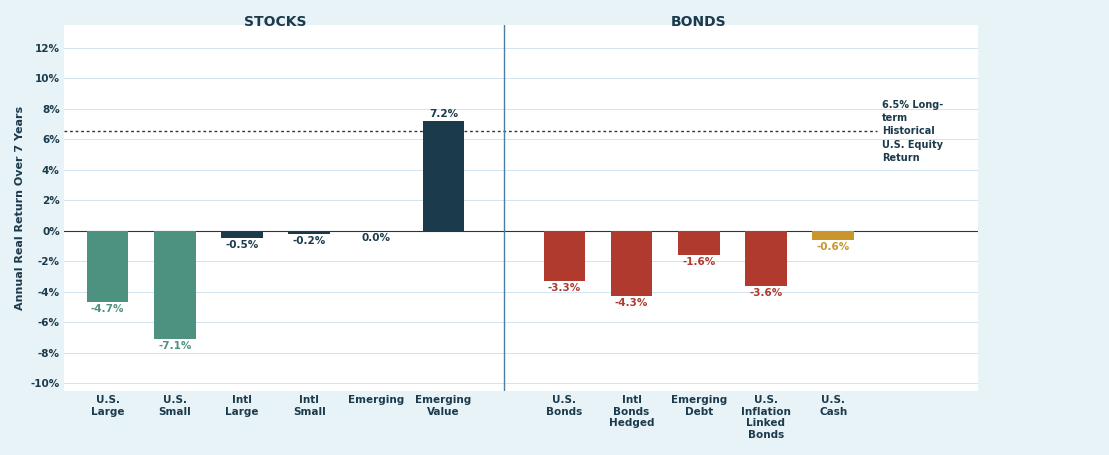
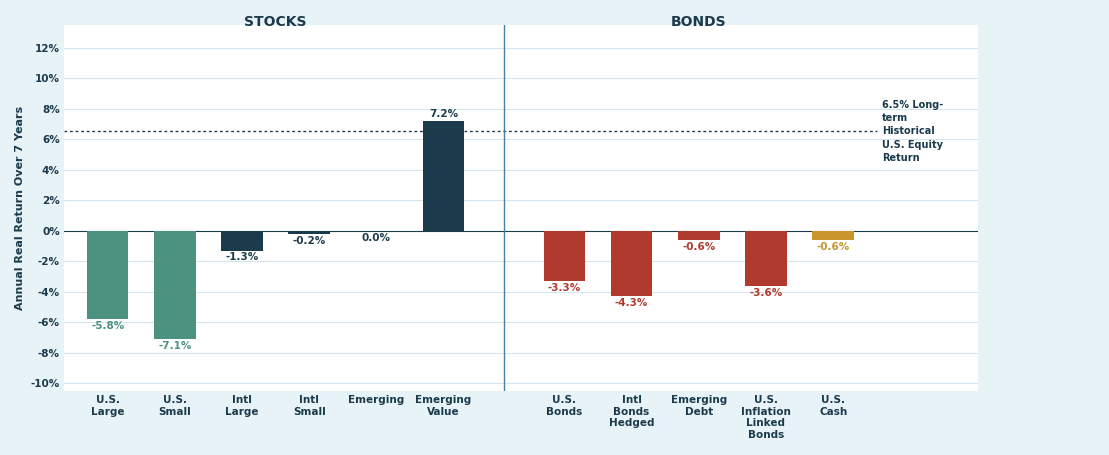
U.S. Large: -4.7% -> -5.8%
Intl Large: -0.5% -> -1.3%
Emerging Debt: -1.6% -> -0.6%
